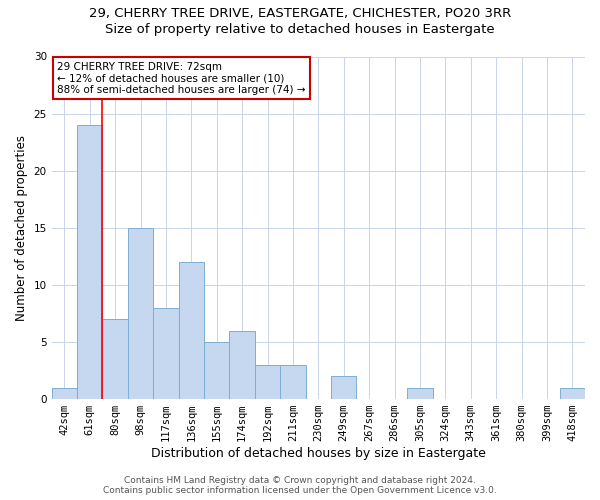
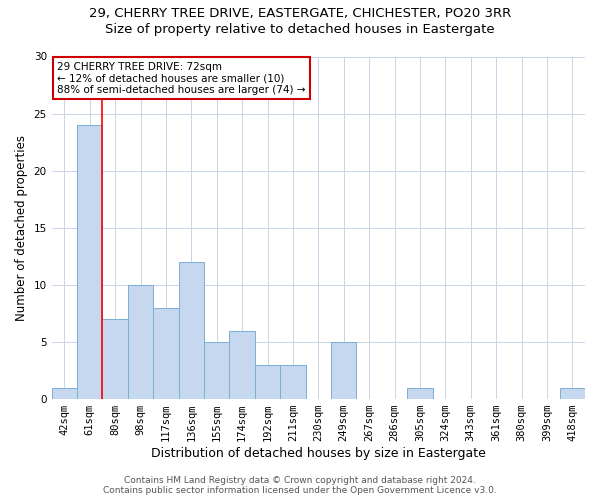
98sqm: 15 -> 10
249sqm: 2 -> 5
